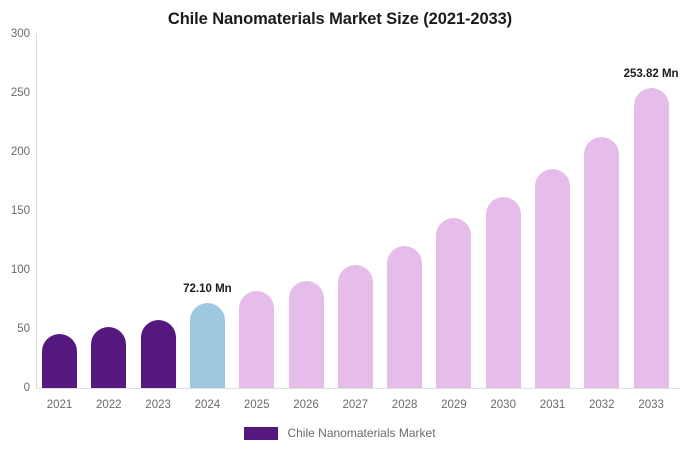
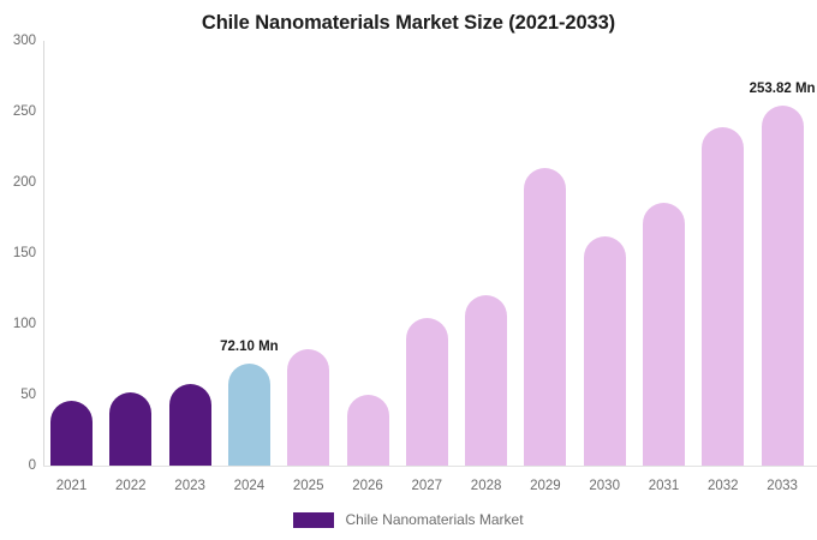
2026: 91 -> 50
2029: 144 -> 210
2032: 213 -> 239
